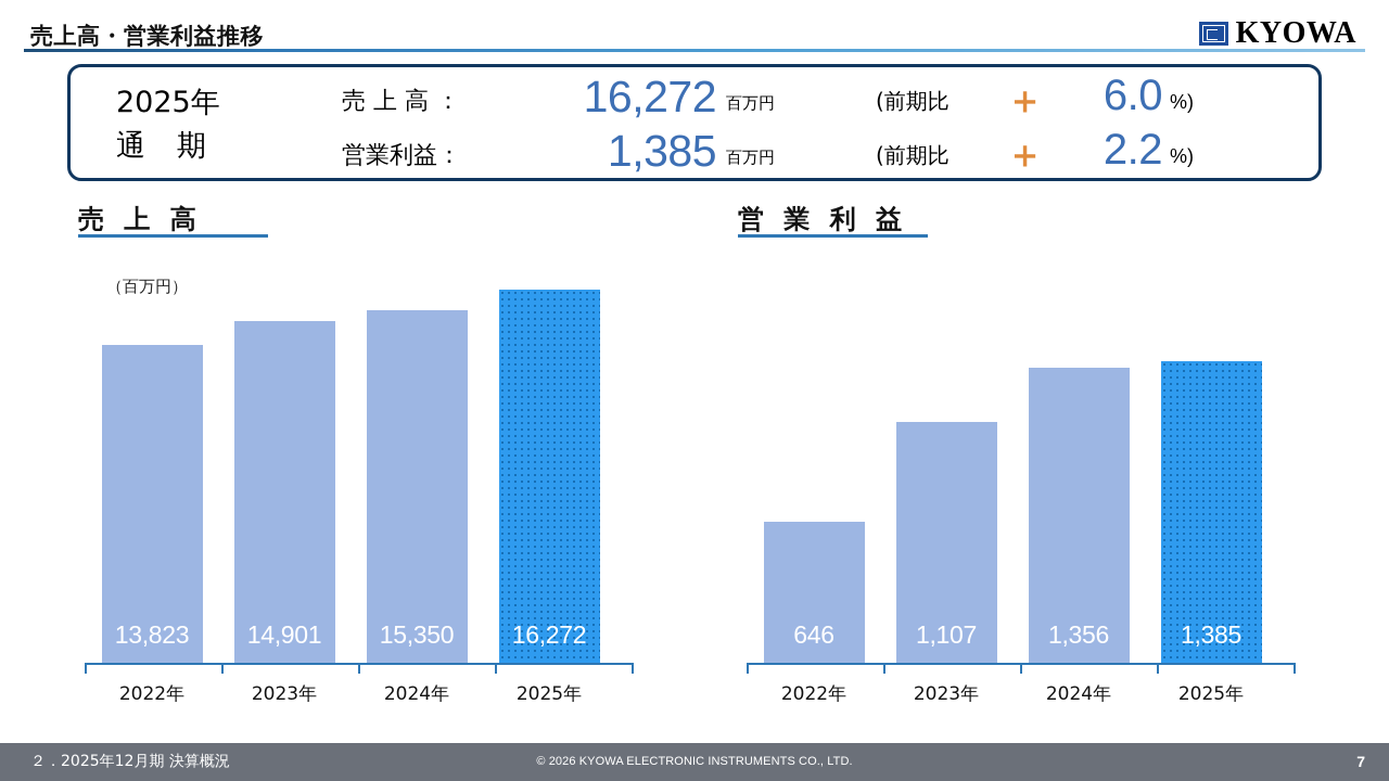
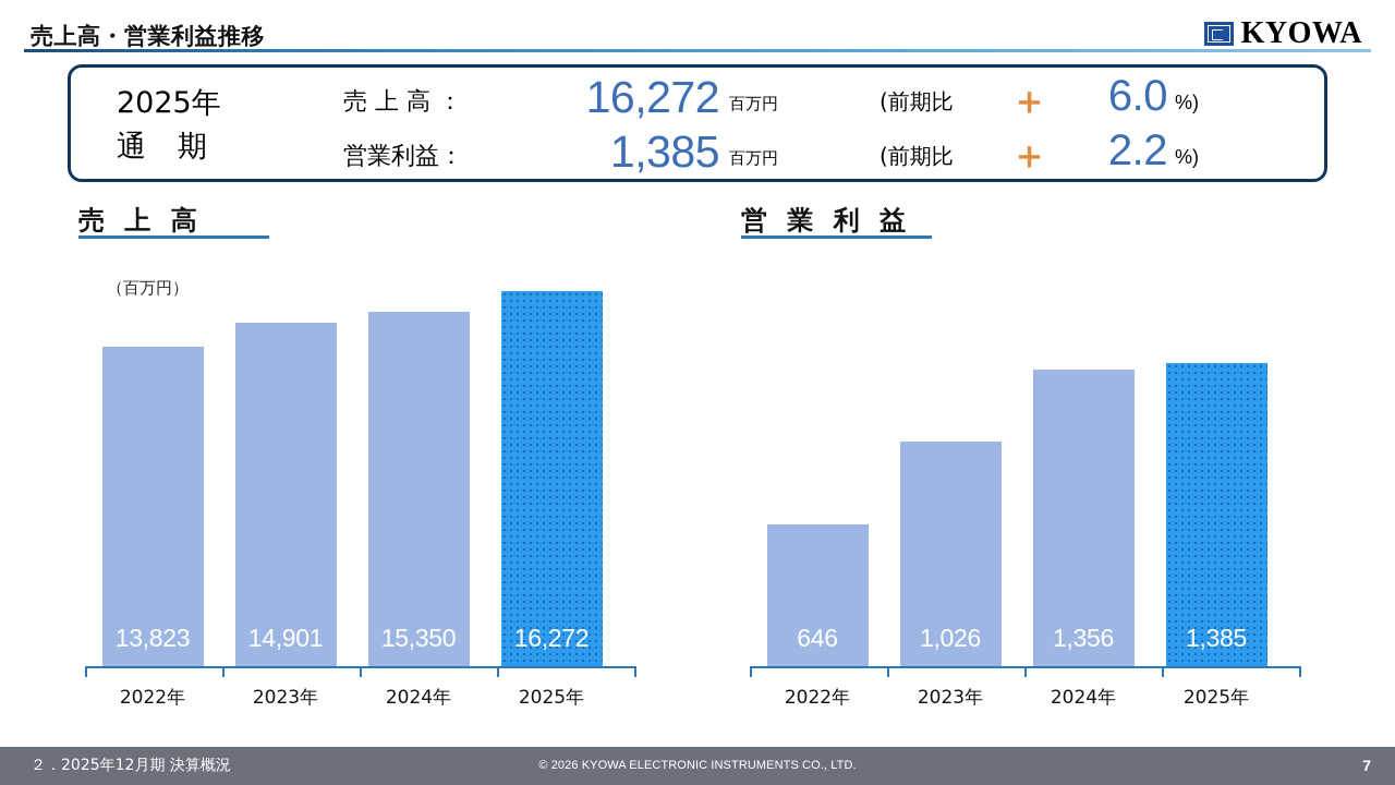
営 業 利 益/2023年: 1,107 -> 1,026
